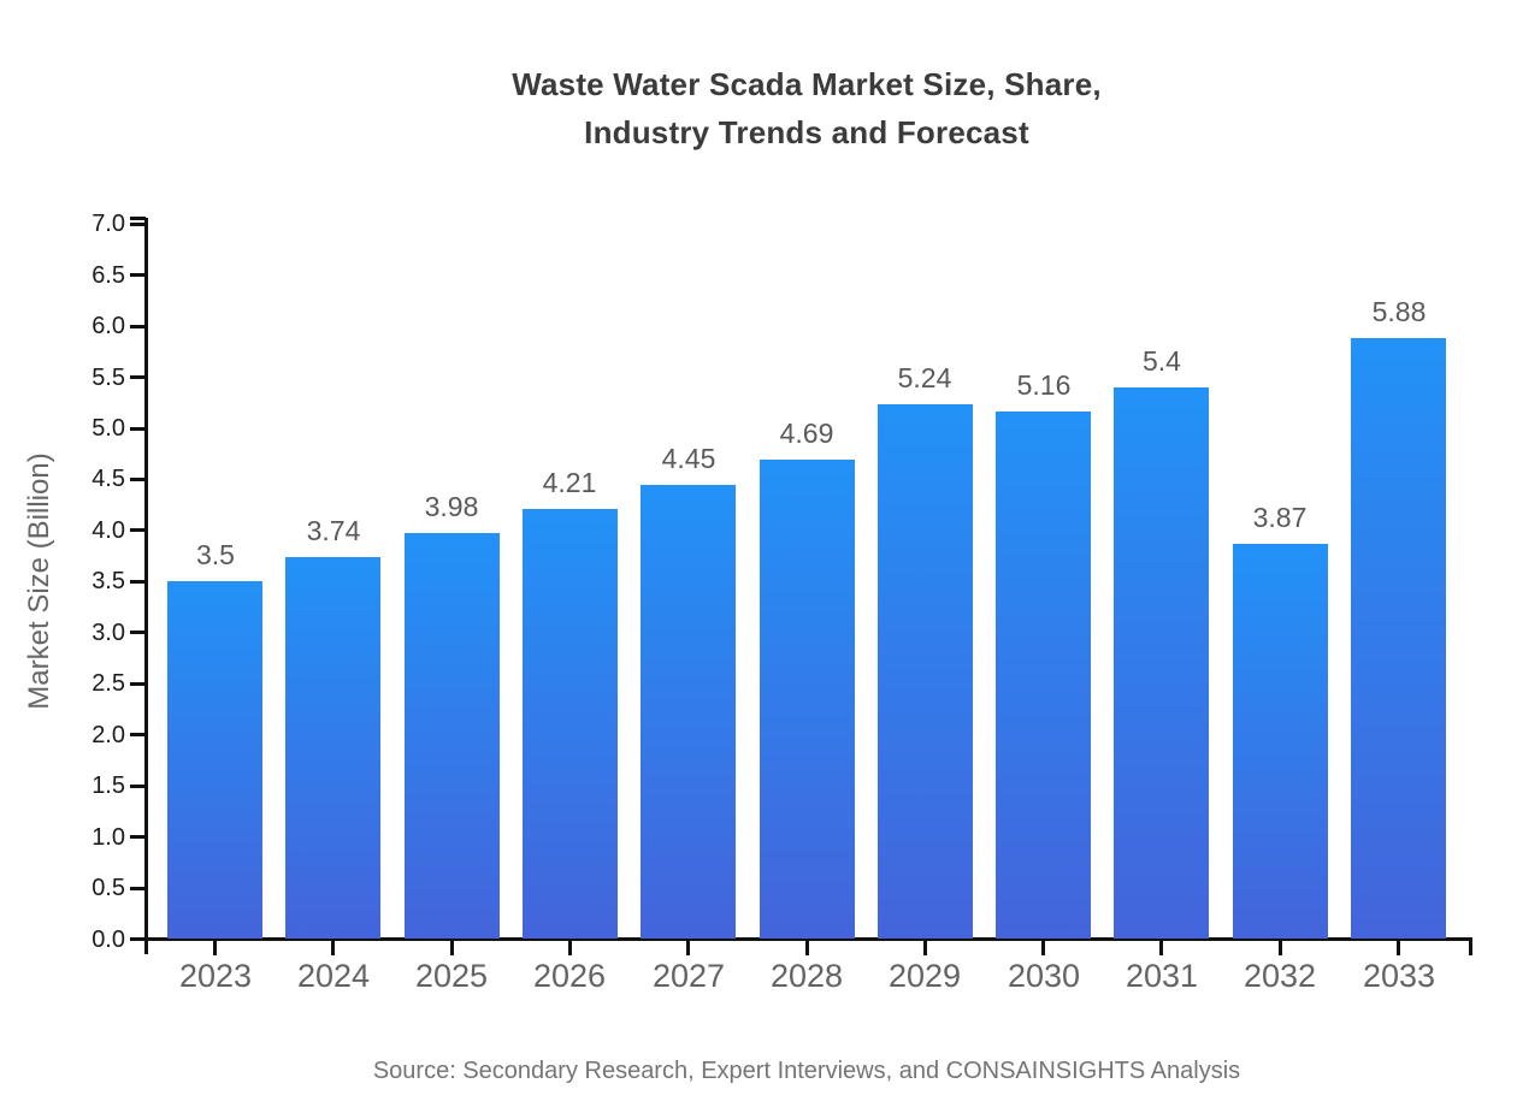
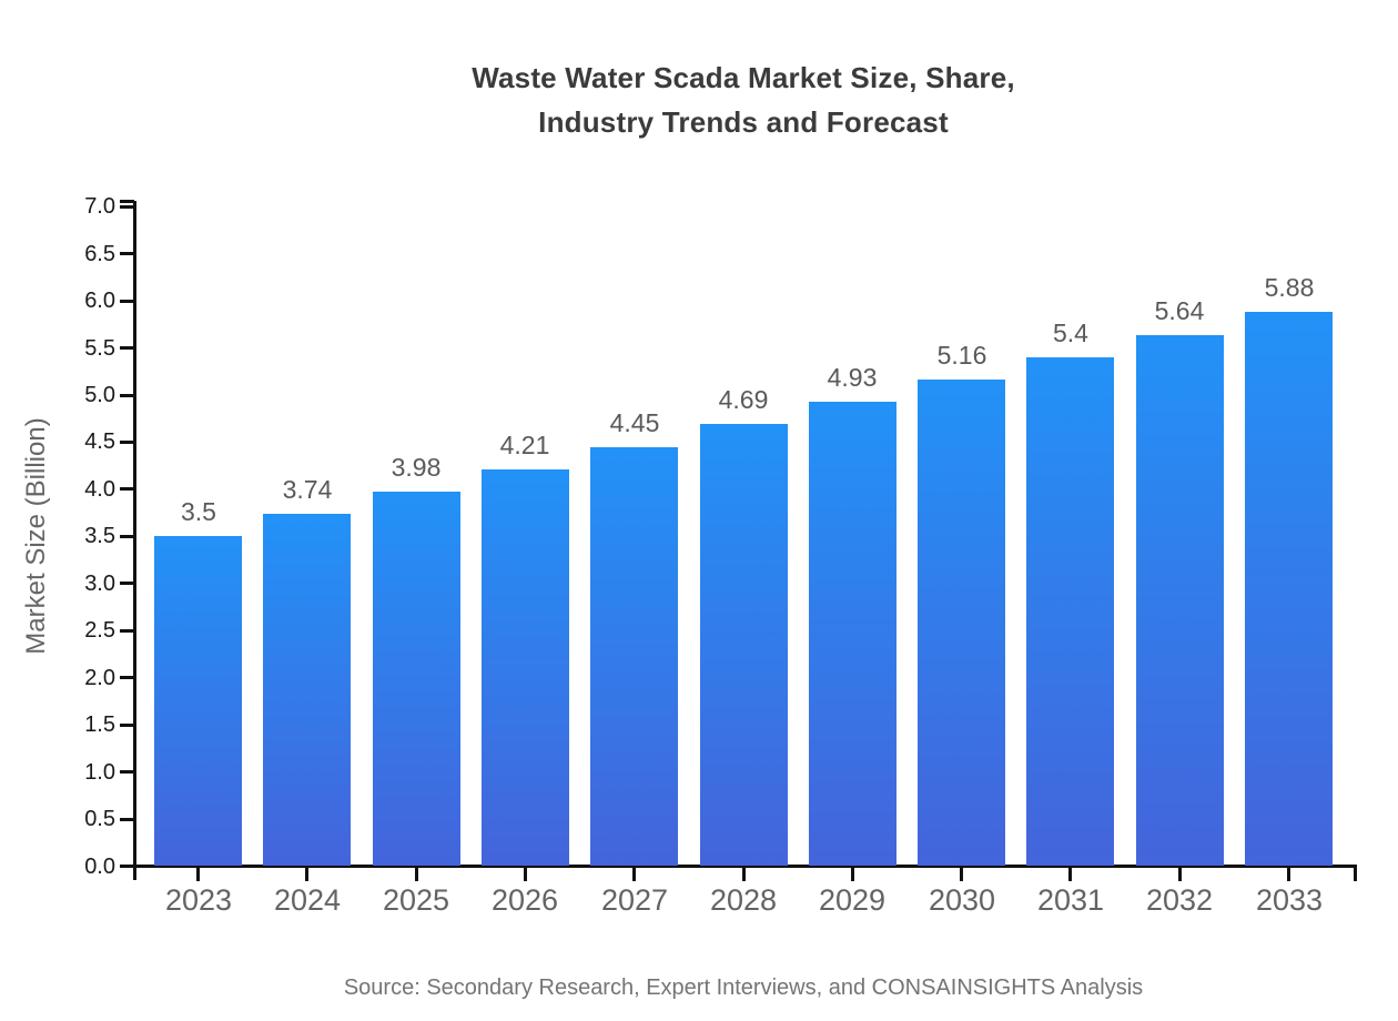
2029: 5.24 -> 4.93
2032: 3.87 -> 5.64
